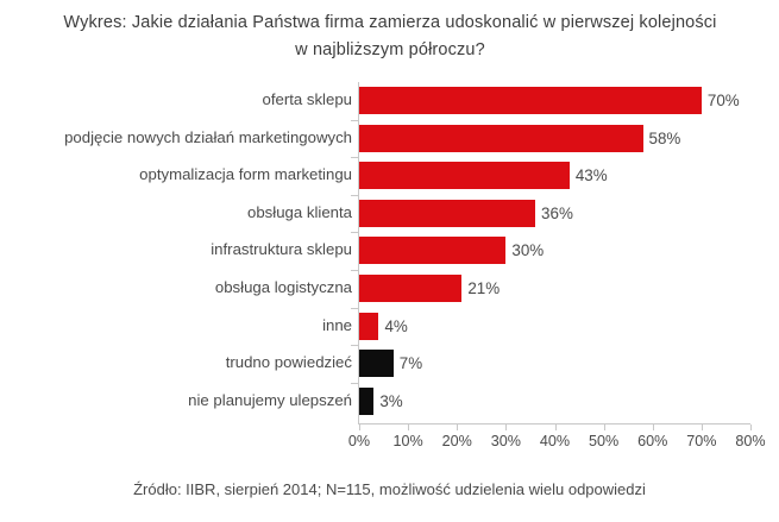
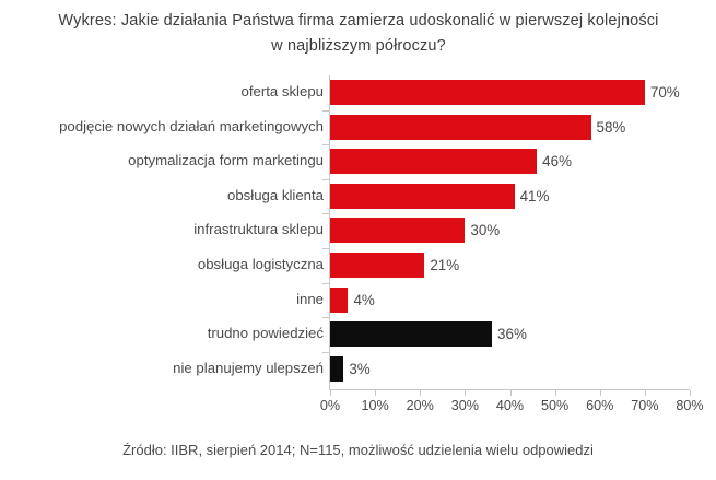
optymalizacja form marketingu: 43% -> 46%
obsługa klienta: 36% -> 41%
trudno powiedzieć: 7% -> 36%
